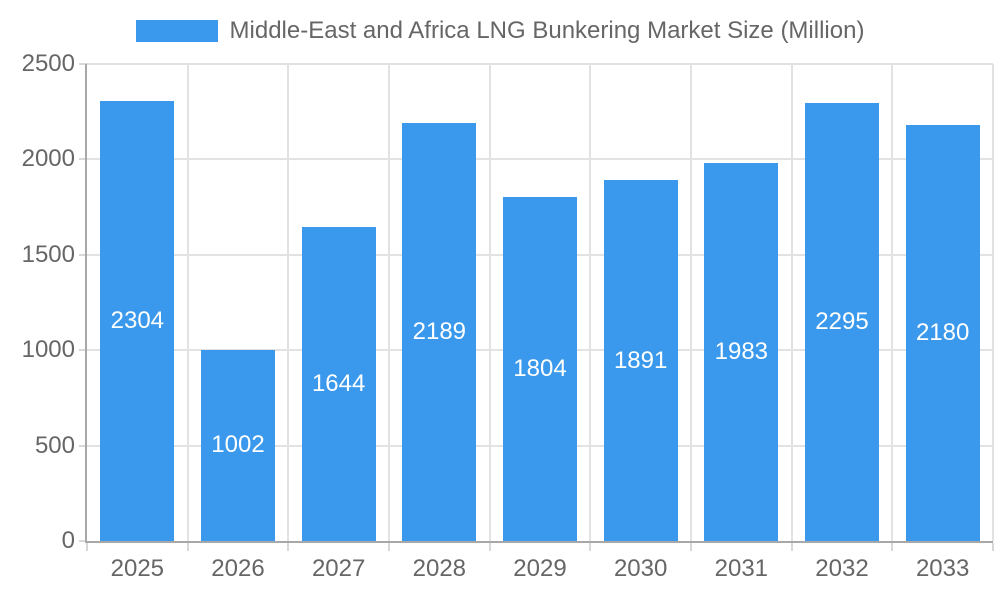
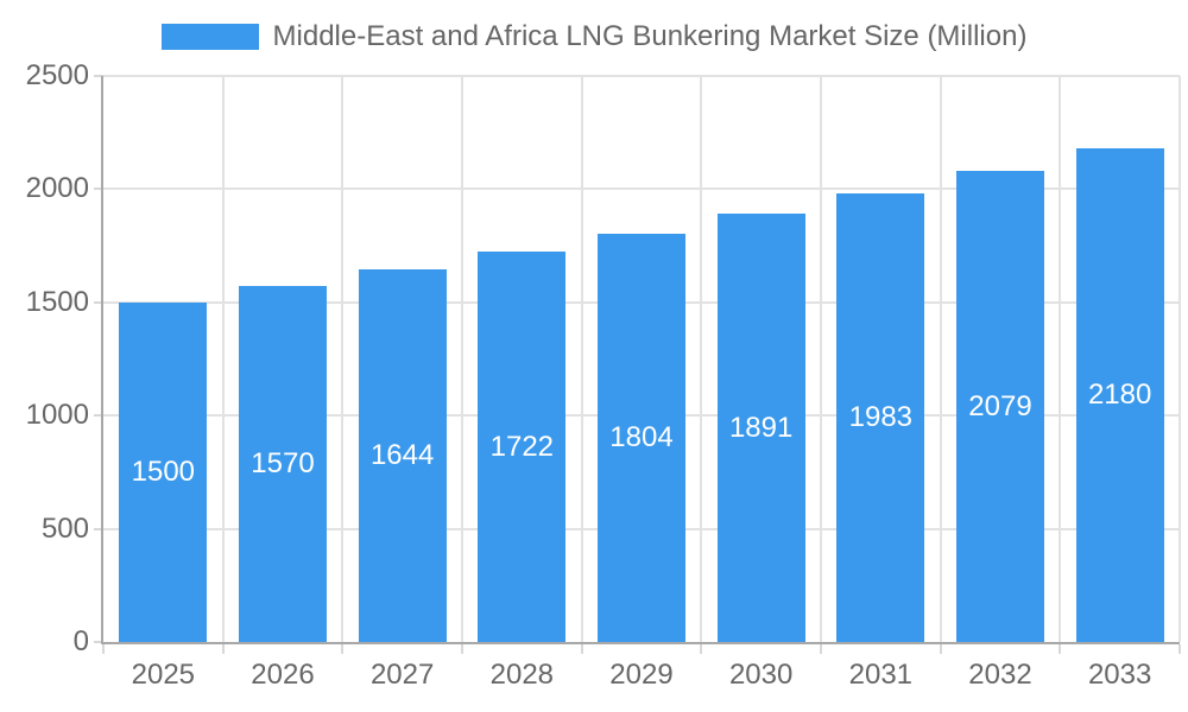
2025: 2304 -> 1500
2026: 1002 -> 1570
2028: 2189 -> 1722
2032: 2295 -> 2079
